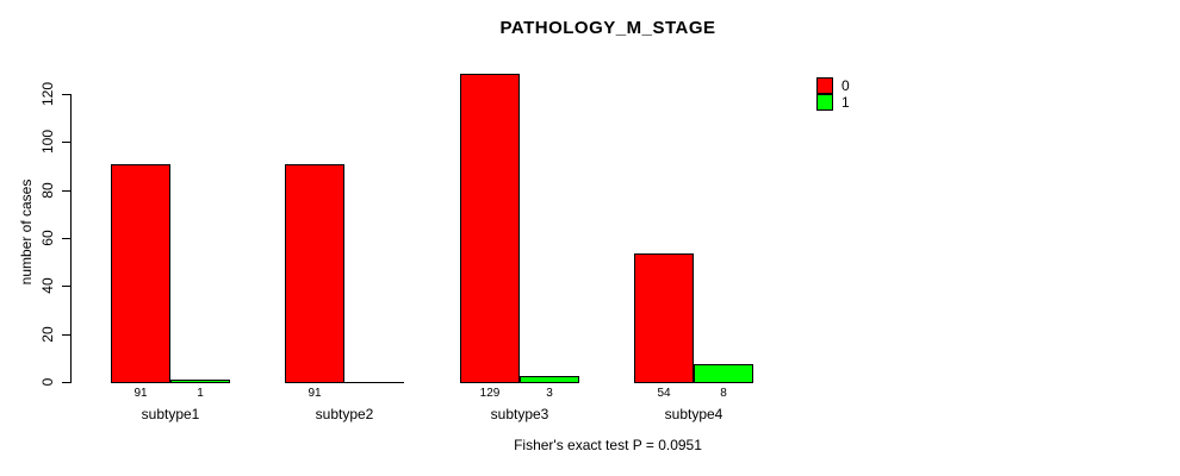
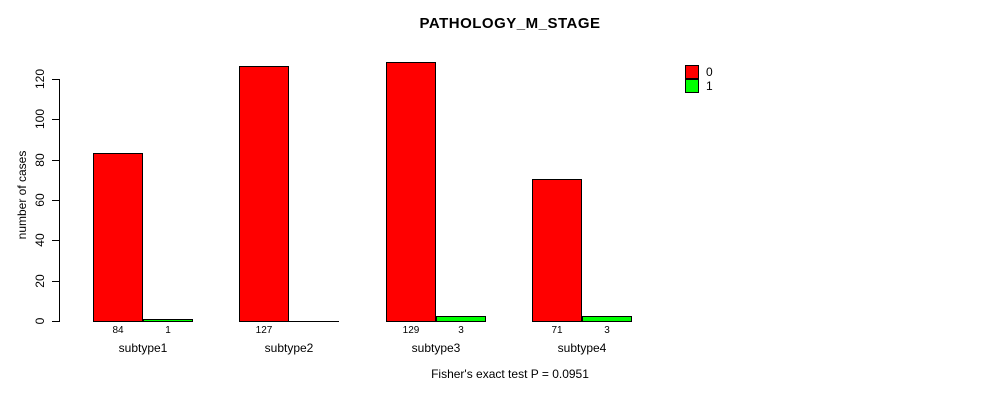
0/subtype1: 91 -> 84
0/subtype2: 91 -> 127
0/subtype4: 54 -> 71
1/subtype4: 8 -> 3
